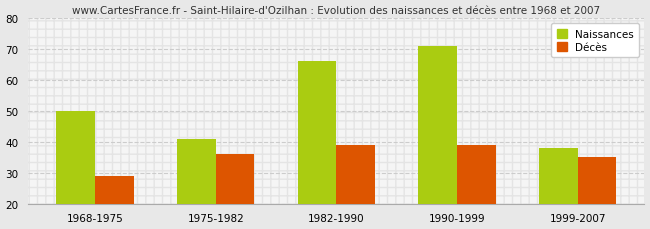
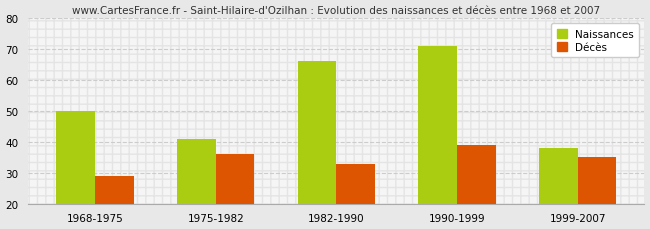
Décès/1982-1990: 39 -> 33
